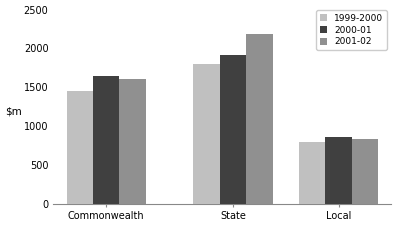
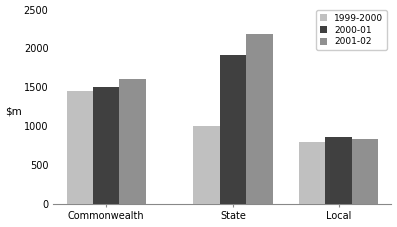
2000-01/Commonwealth: 1650 -> 1500
1999-2000/State: 1800 -> 1000
